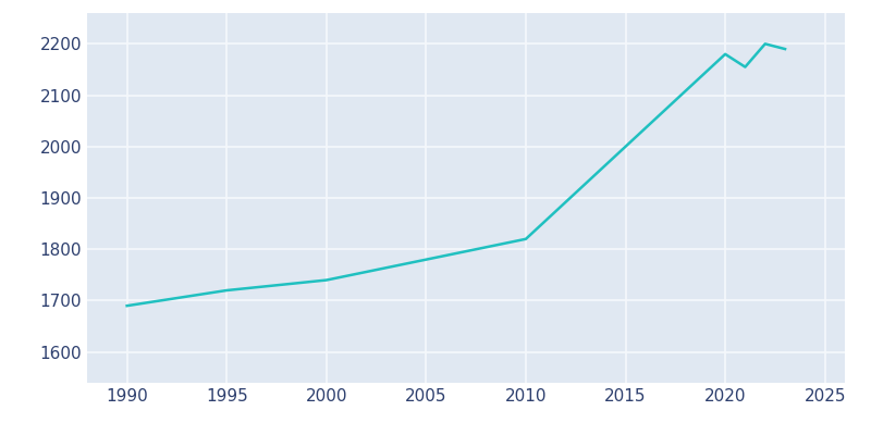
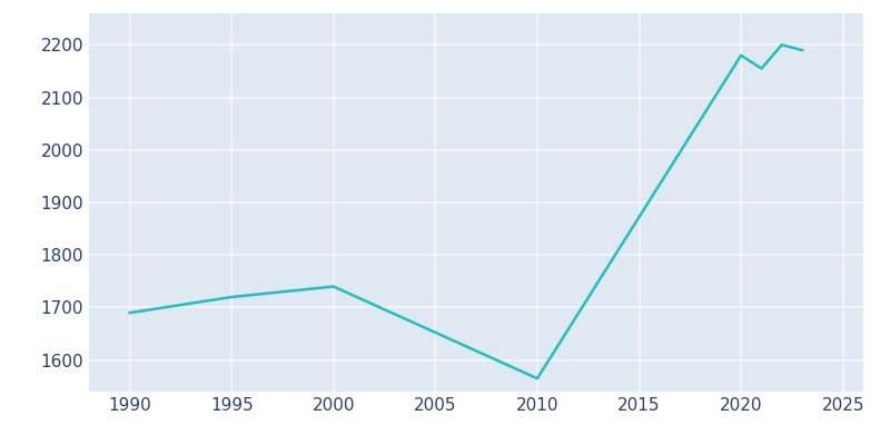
2010: 1820 -> 1565
